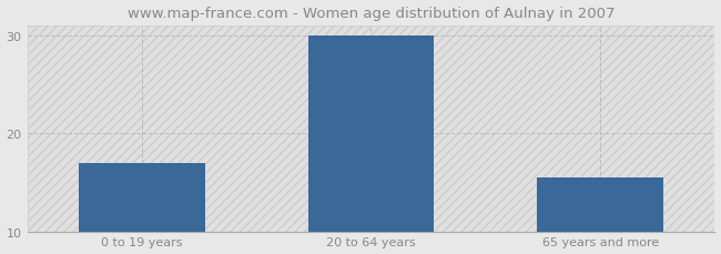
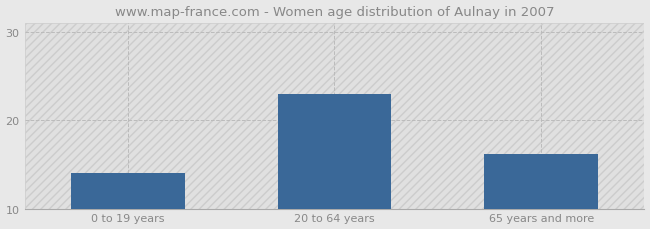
0 to 19 years: 17.0 -> 14.0
20 to 64 years: 30.0 -> 23.0
65 years and more: 15.5 -> 16.2
